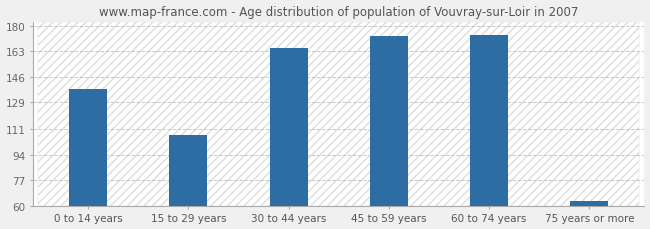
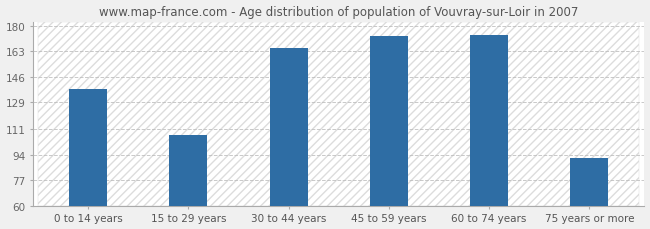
75 years or more: 63 -> 92
